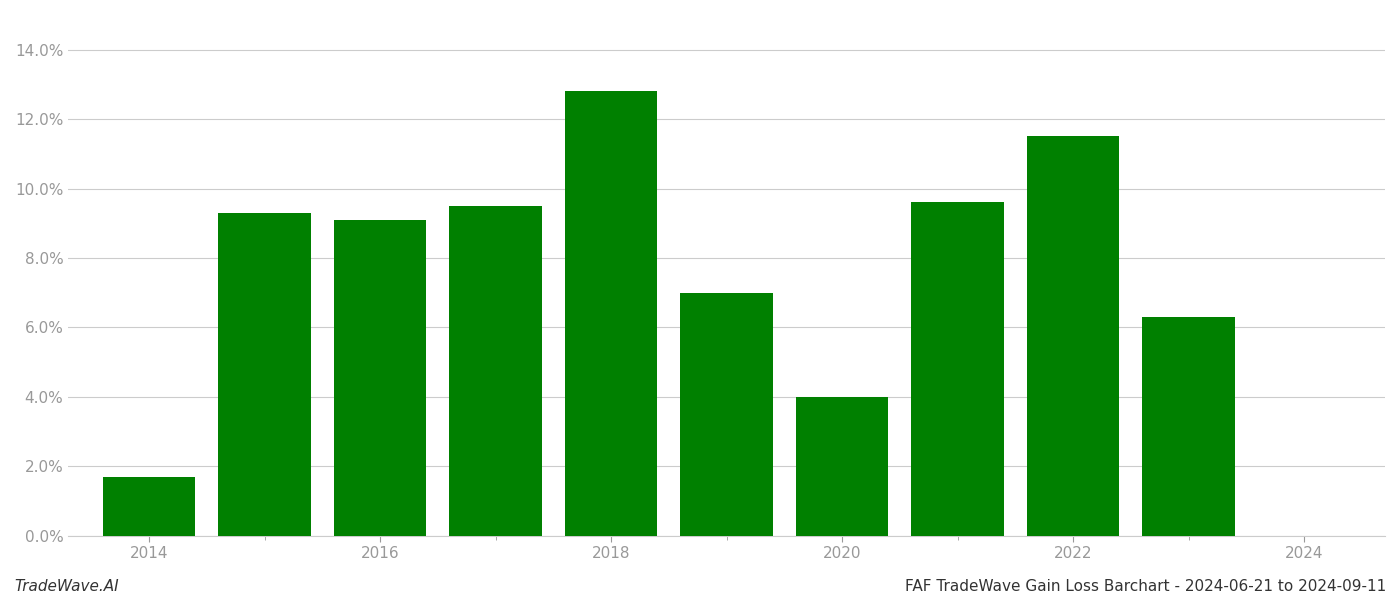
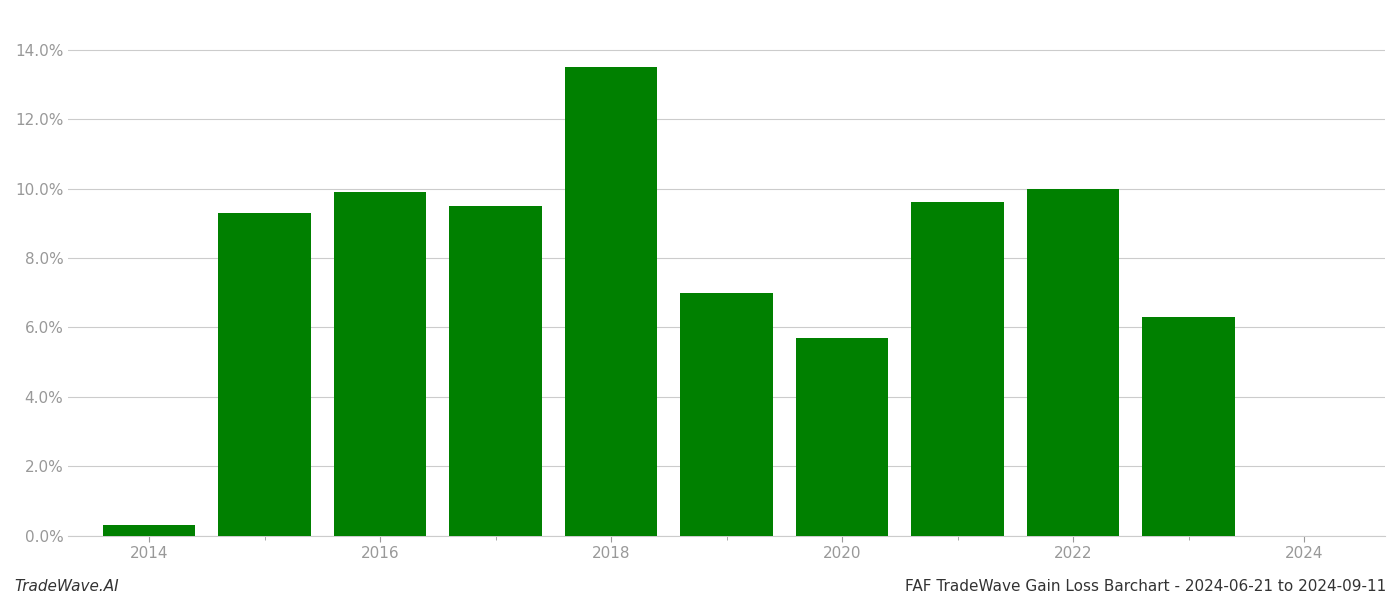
2014: 1.7% -> 0.3%
2016: 9.1% -> 9.9%
2018: 12.8% -> 13.5%
2020: 4.0% -> 5.7%
2022: 11.5% -> 10.0%
